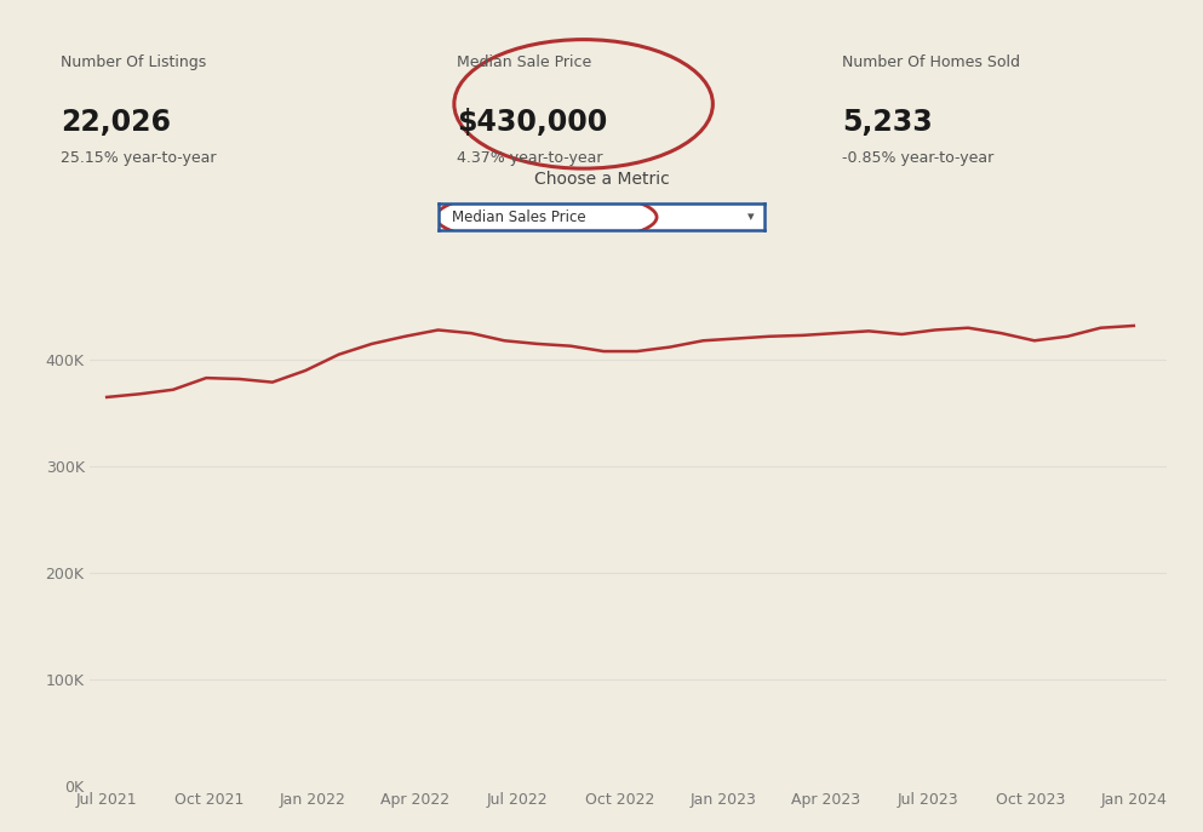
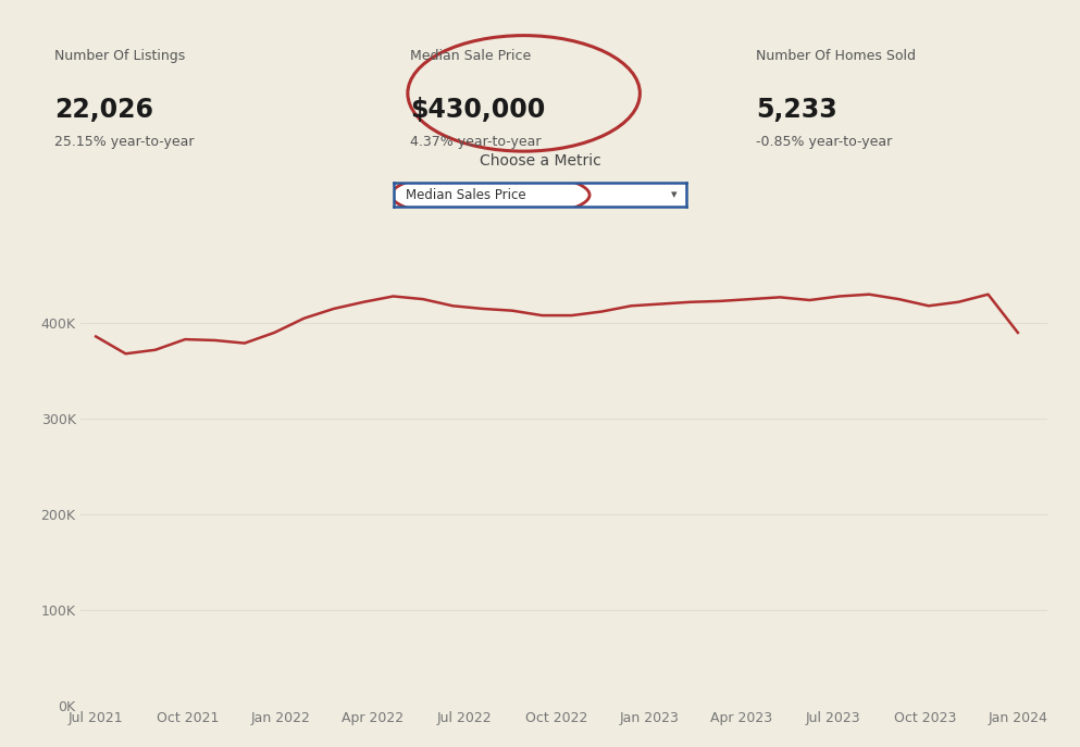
Jul 2021: 365K -> 386K
Jan 2024: 432K -> 390K
